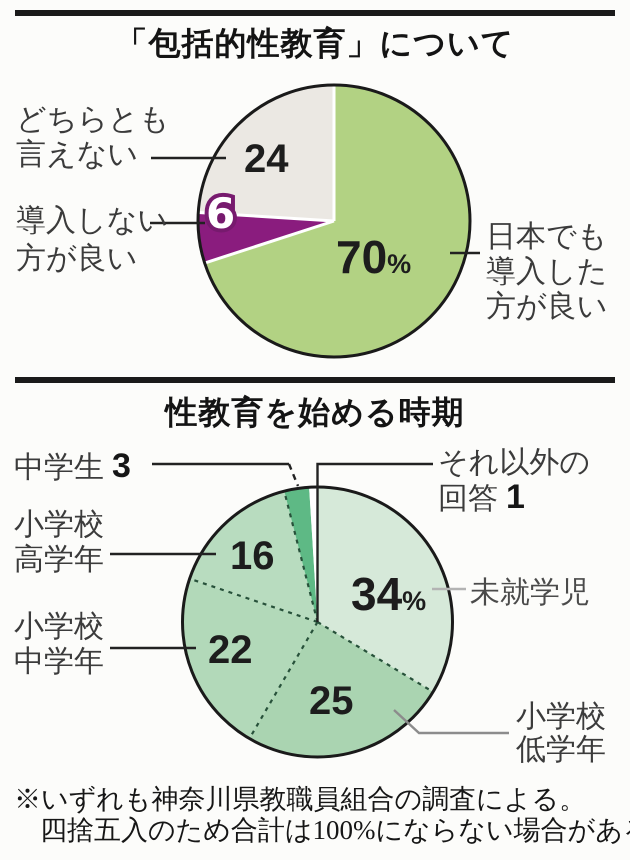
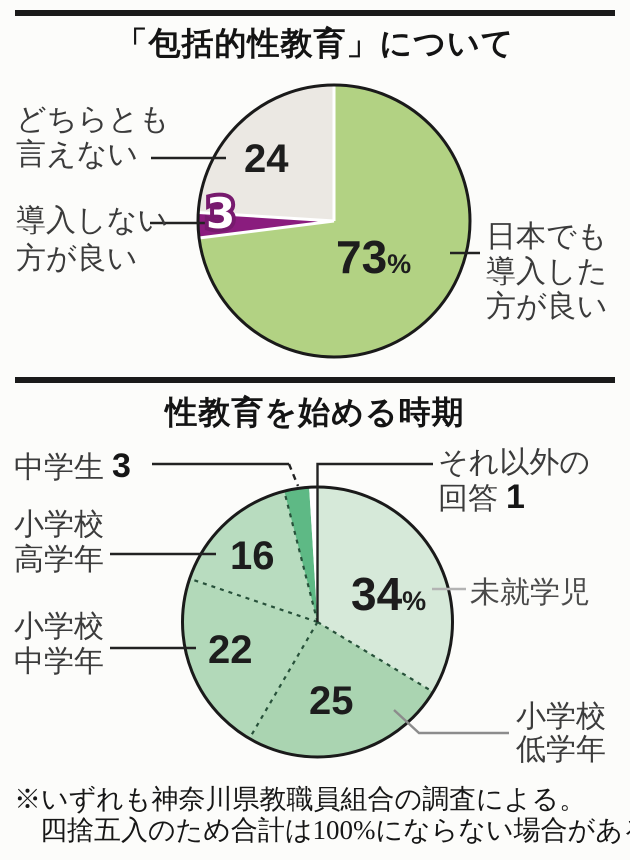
「包括的性教育」について/日本でも導入した方が良い: 70 -> 73
「包括的性教育」について/導入しない方が良い: 6 -> 3
